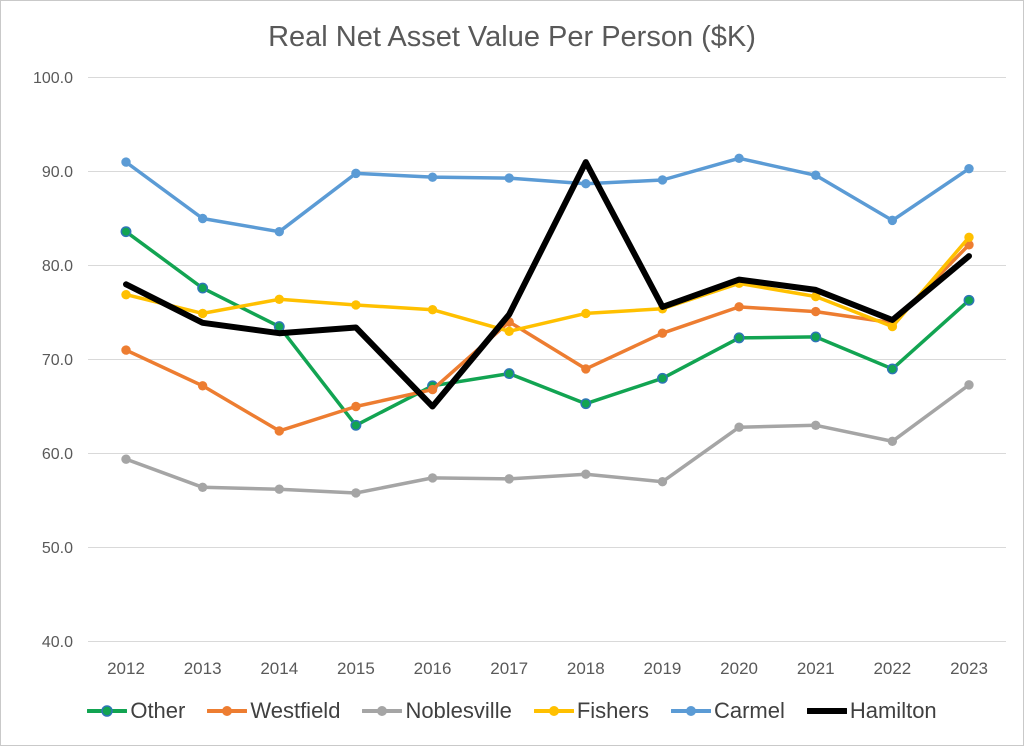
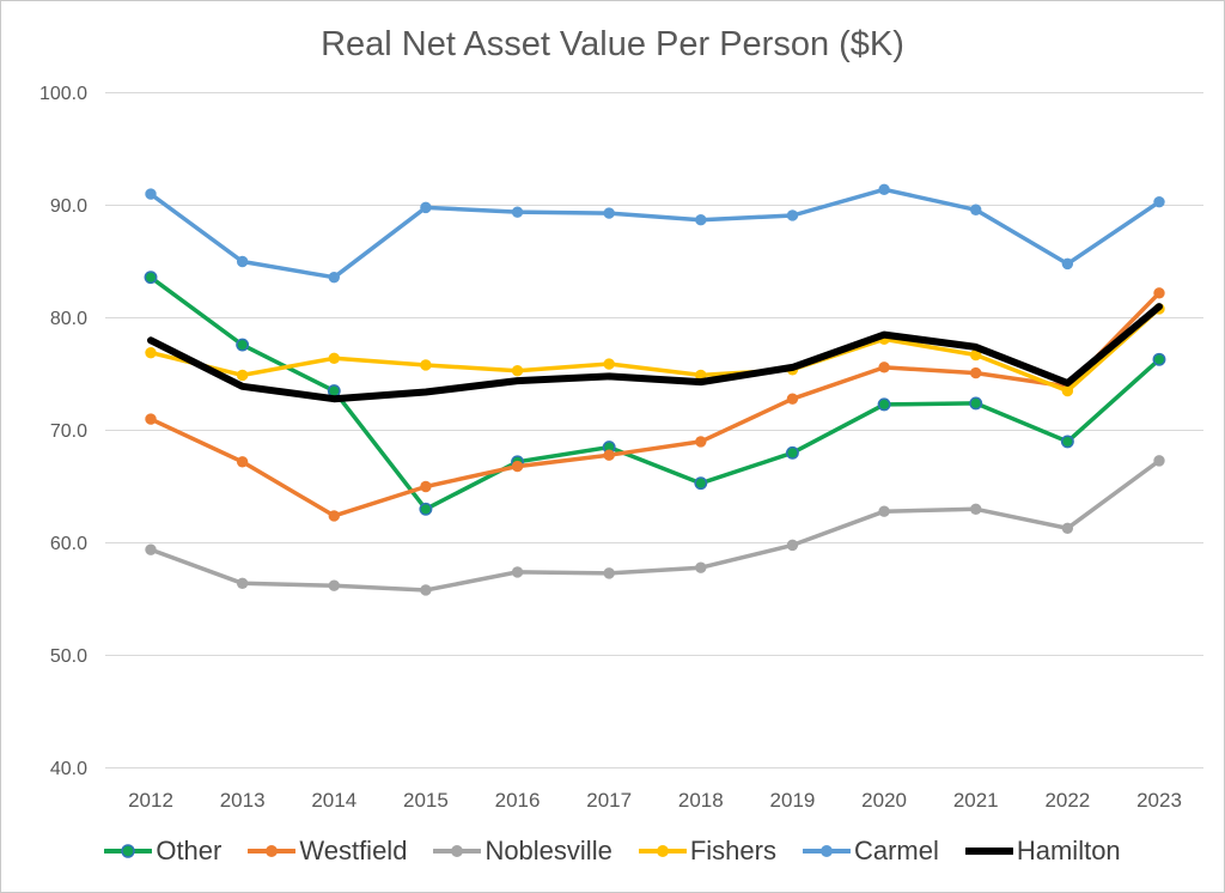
Hamilton/2016: 65 -> 74
Westfield/2017: 74 -> 68
Fishers/2017: 73 -> 76
Hamilton/2018: 91 -> 74
Noblesville/2019: 57 -> 60
Fishers/2023: 83 -> 81
